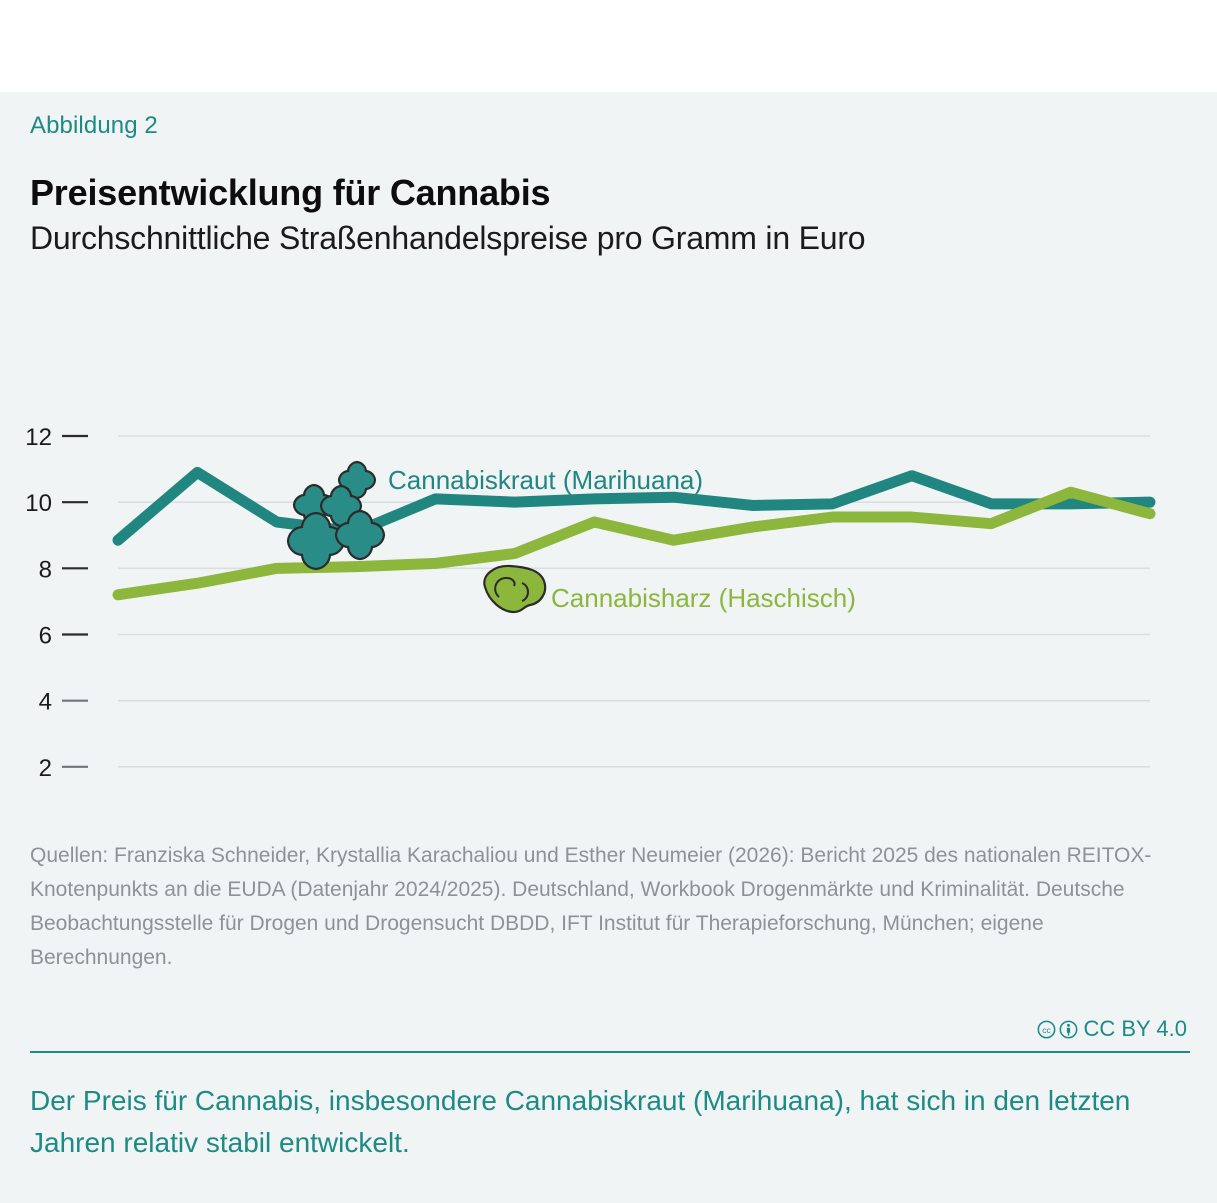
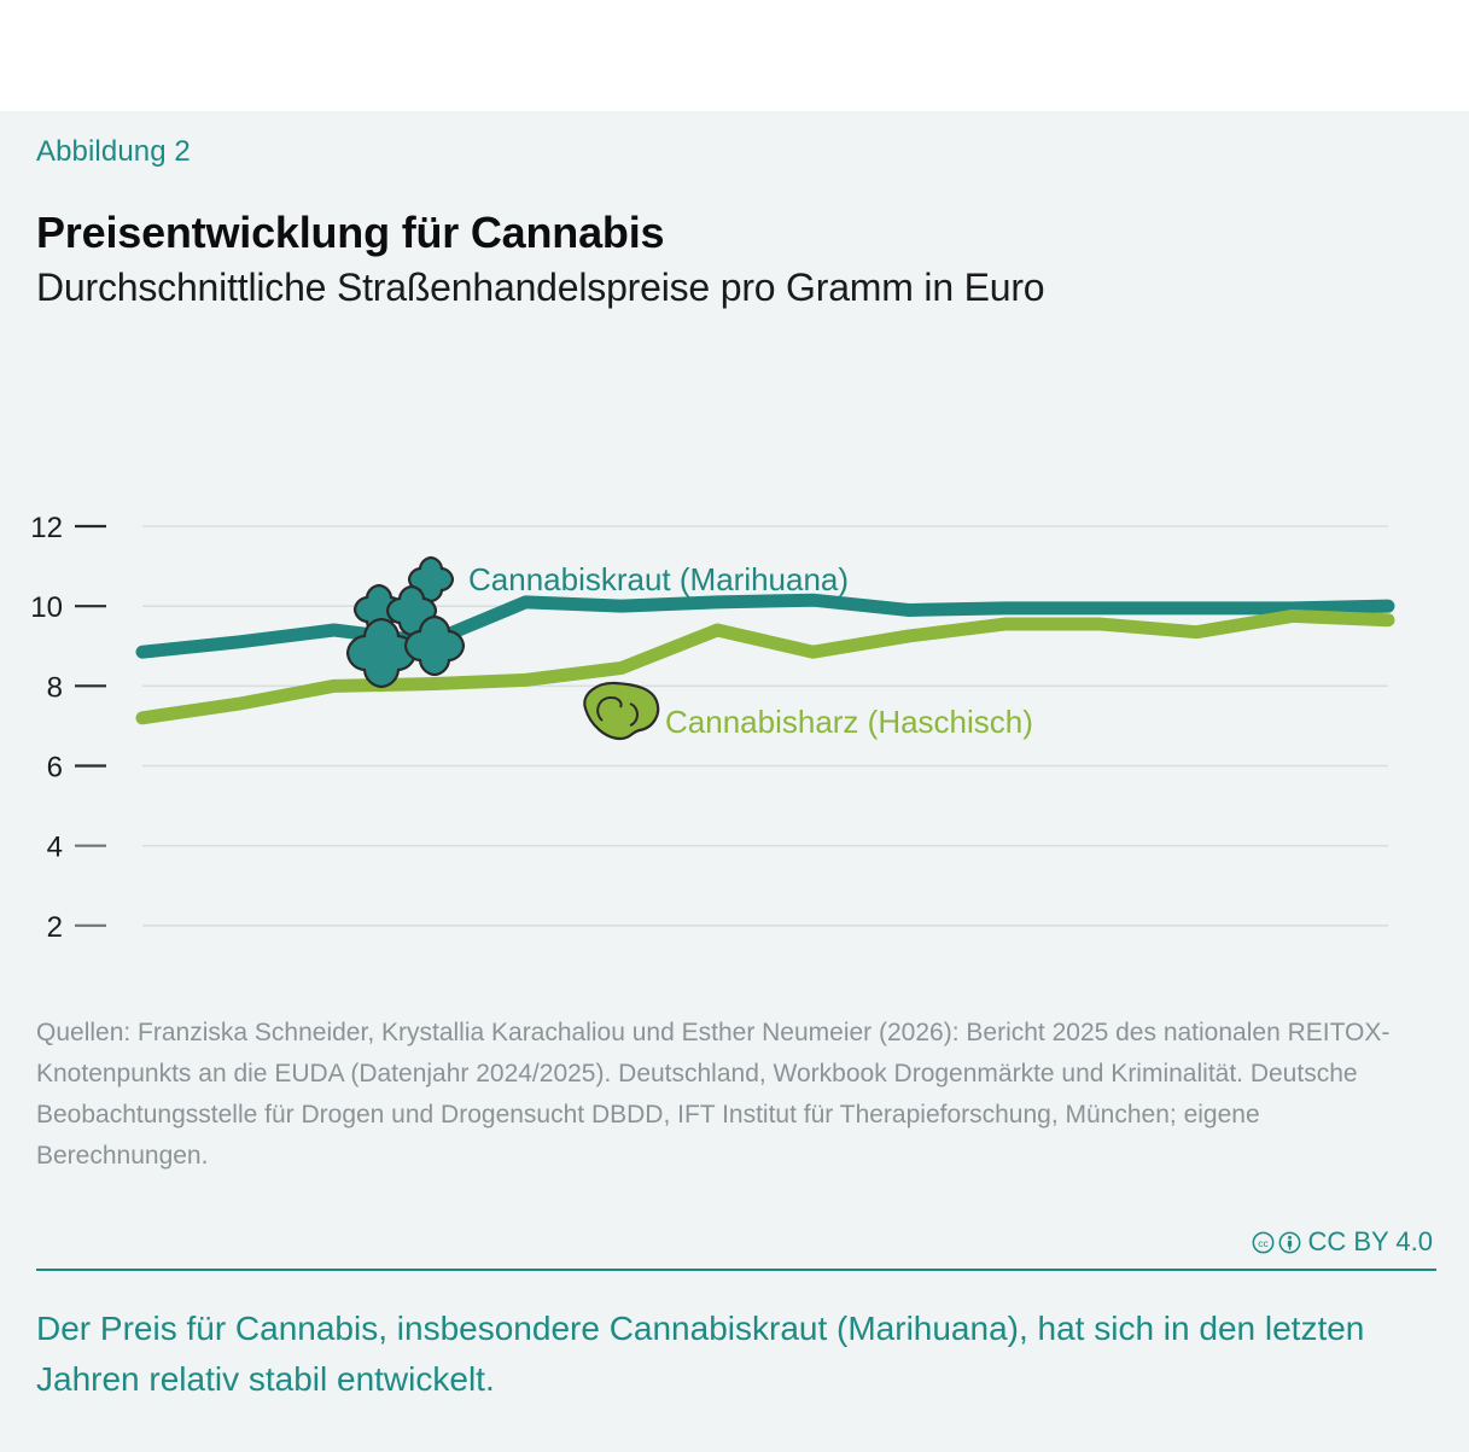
Cannabiskraut (Marihuana)/2012: 10.9 -> 9.1
Cannabiskraut (Marihuana)/2021: 10.8 -> 9.9
Cannabisharz (Haschisch)/2023: 10.3 -> 9.8
